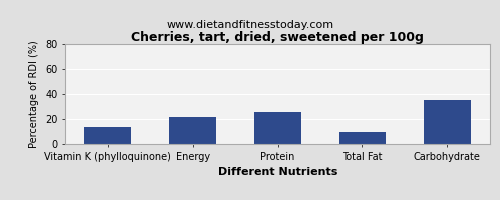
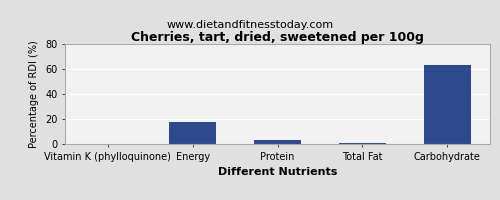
Vitamin K (phylloquinone): 14 -> 0
Energy: 22 -> 18
Protein: 26 -> 3
Total Fat: 10 -> 1
Carbohydrate: 35 -> 63
